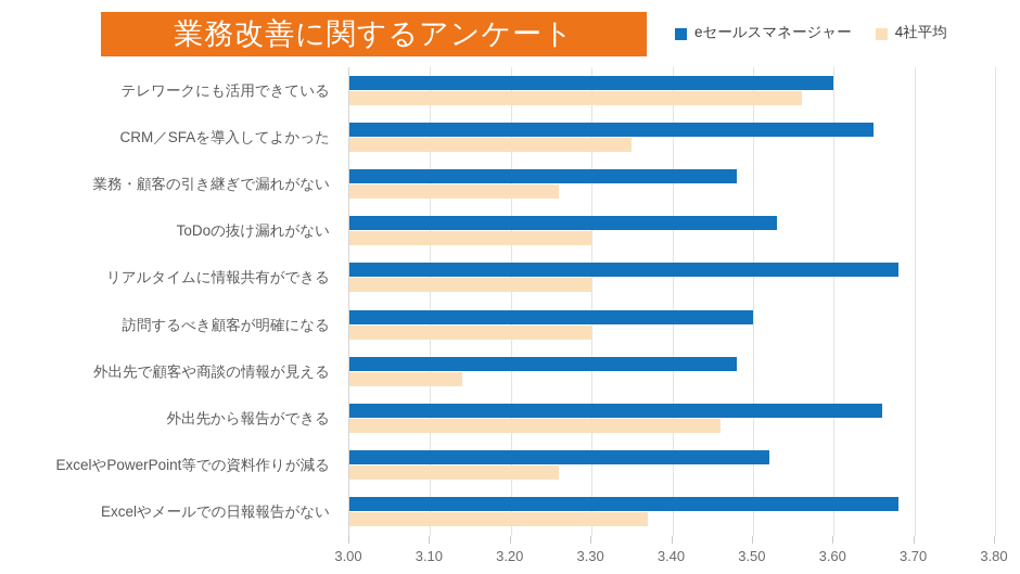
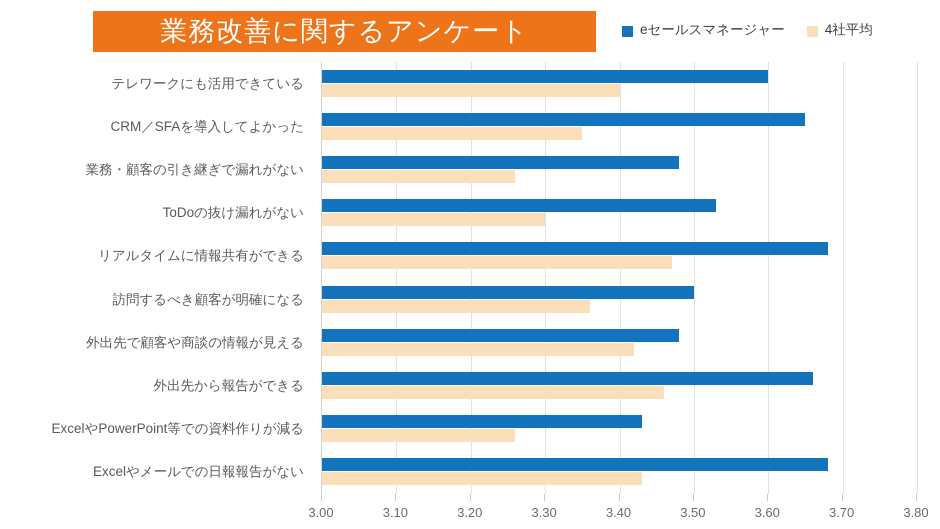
4社平均/テレワークにも活用できている: 3.56 -> 3.40
4社平均/リアルタイムに情報共有ができる: 3.30 -> 3.47
4社平均/訪問するべき顧客が明確になる: 3.30 -> 3.36
4社平均/外出先で顧客や商談の情報が見える: 3.14 -> 3.42
eセールスマネージャー/ExcelやPowerPoint等での資料作りが減る: 3.52 -> 3.43
4社平均/Excelやメールでの日報報告がない: 3.37 -> 3.43
